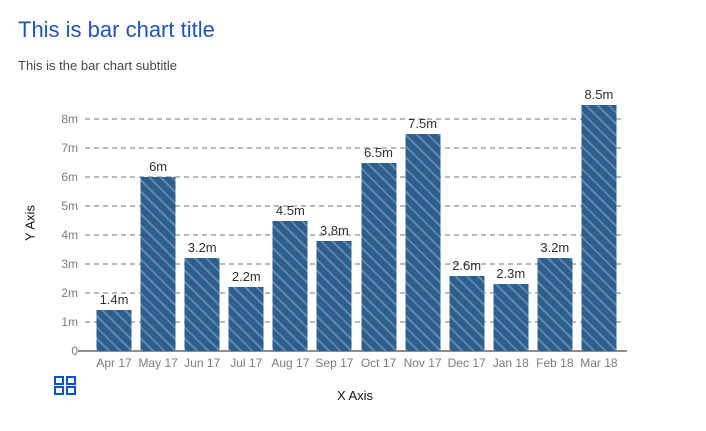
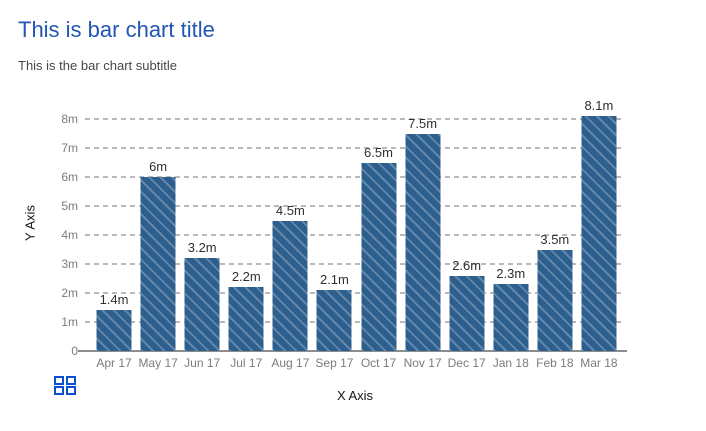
Sep 17: 3.8m -> 2.1m
Feb 18: 3.2m -> 3.5m
Mar 18: 8.5m -> 8.1m
